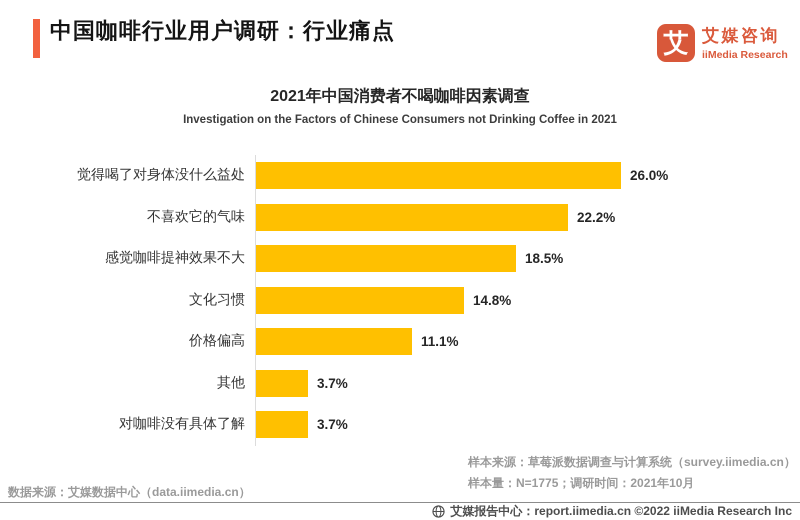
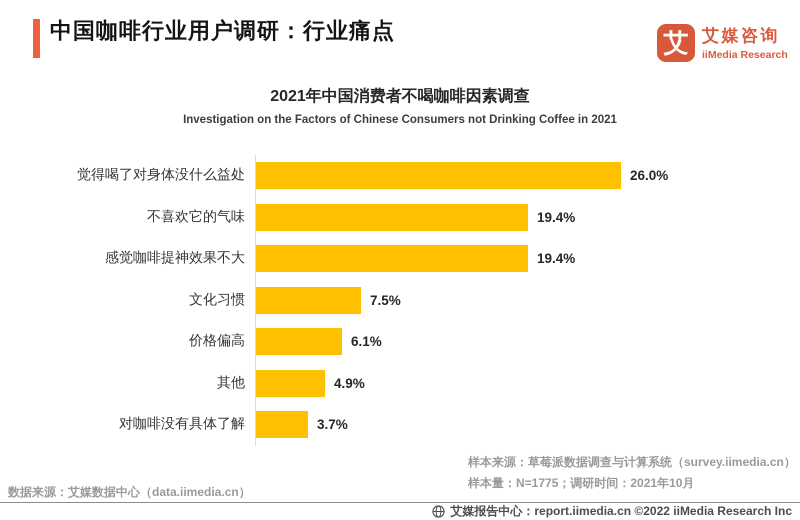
不喜欢它的气味: 22.2% -> 19.4%
感觉咖啡提神效果不大: 18.5% -> 19.4%
文化习惯: 14.8% -> 7.5%
价格偏高: 11.1% -> 6.1%
其他: 3.7% -> 4.9%
